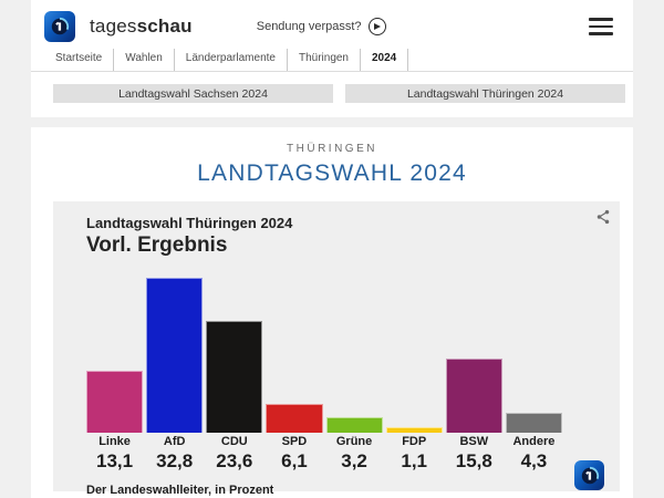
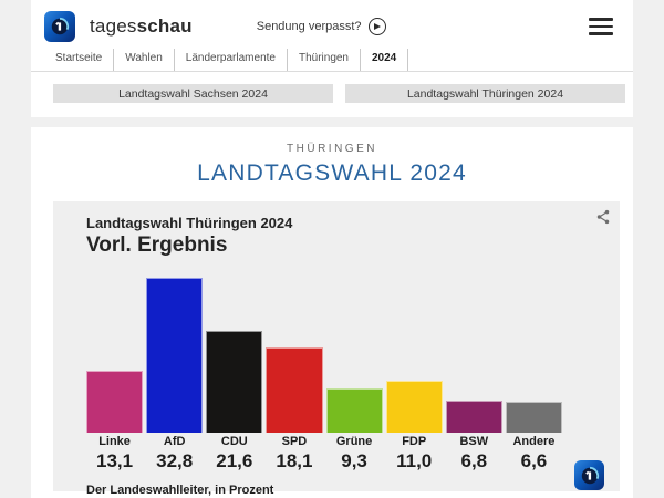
CDU: 23,6 -> 21,6
SPD: 6,1 -> 18,1
Grüne: 3,2 -> 9,3
FDP: 1,1 -> 11,0
BSW: 15,8 -> 6,8
Andere: 4,3 -> 6,6
